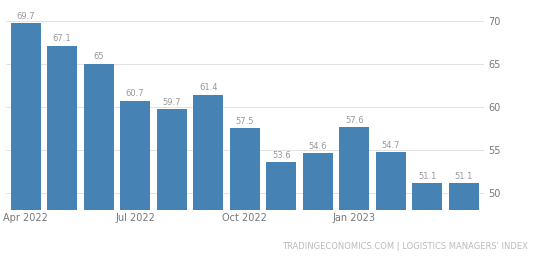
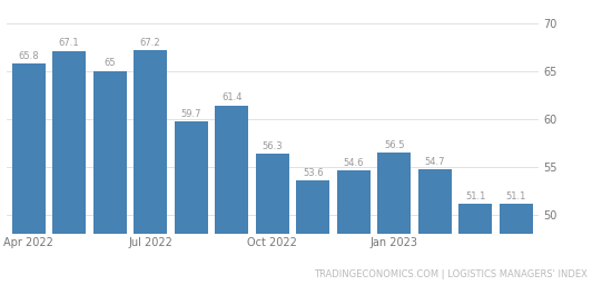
Apr 2022: 69.7 -> 65.8
Jul 2022: 60.7 -> 67.2
Oct 2022: 57.5 -> 56.3
Jan 2023: 57.6 -> 56.5
